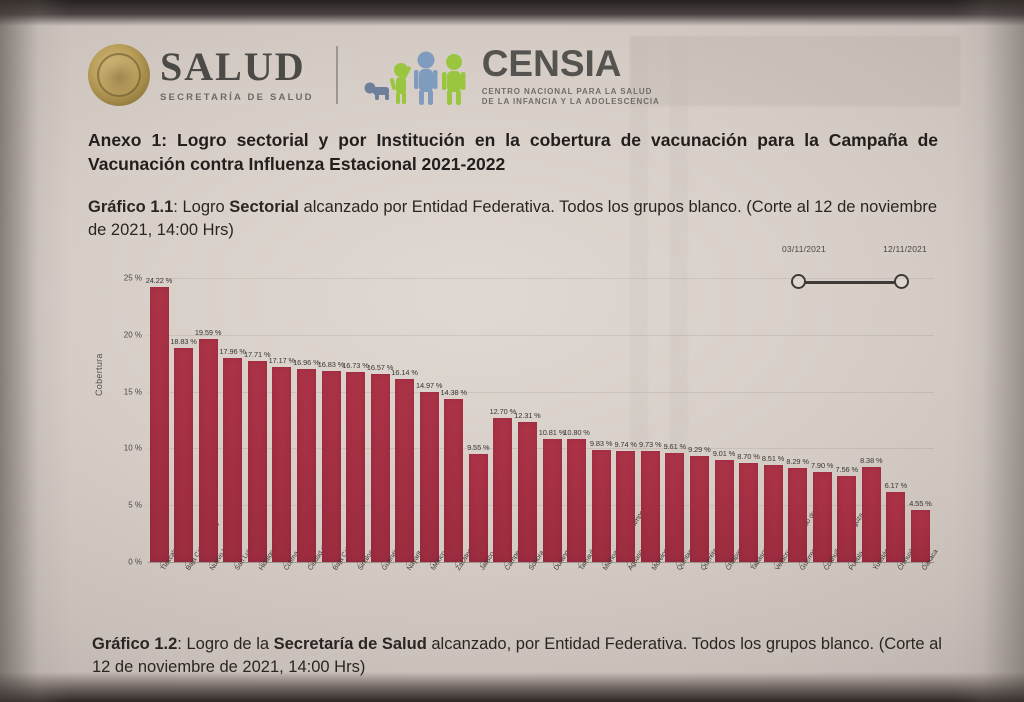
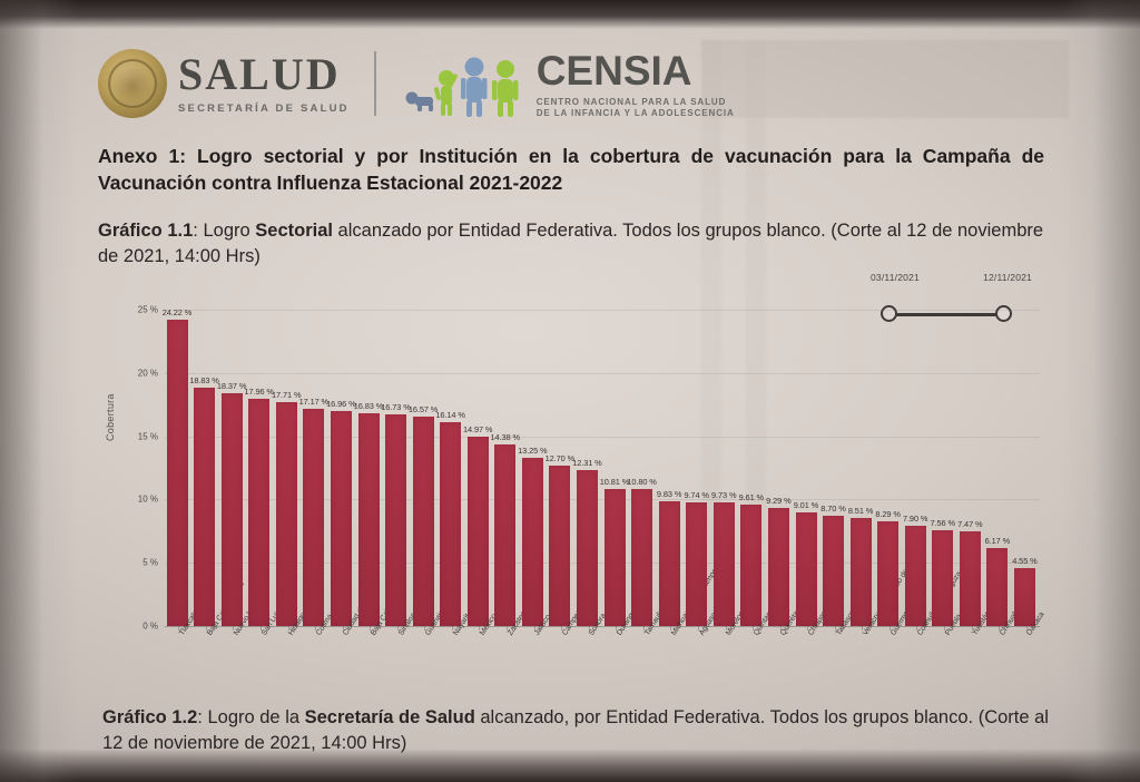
Nuevo León: 19.59 -> 18.37
Jalisco: 9.55 -> 13.25
Yucatán: 8.38 -> 7.47
